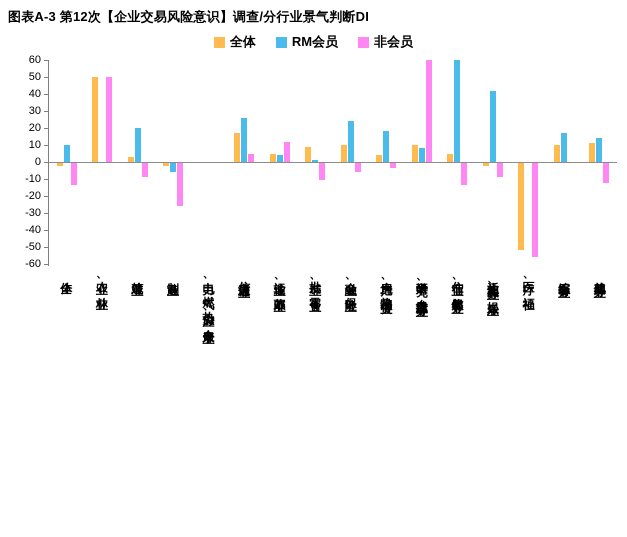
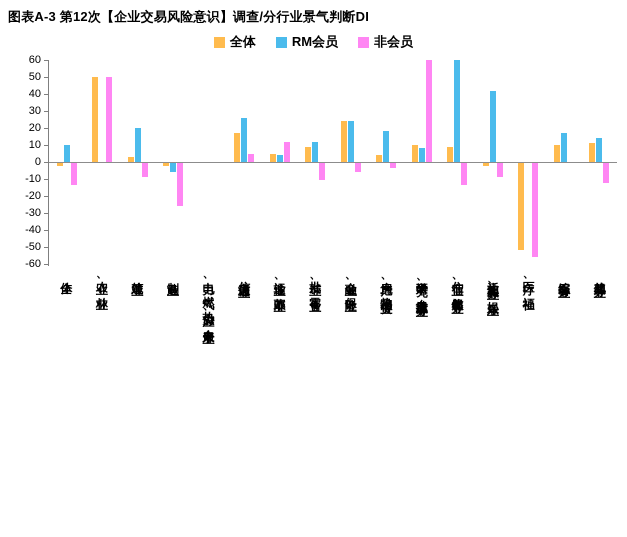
RM会员/批发业、零售业: 1 -> 12
全体/金融业、保险业: 10 -> 24
全体/住宿业、餐饮服务业: 5 -> 9
